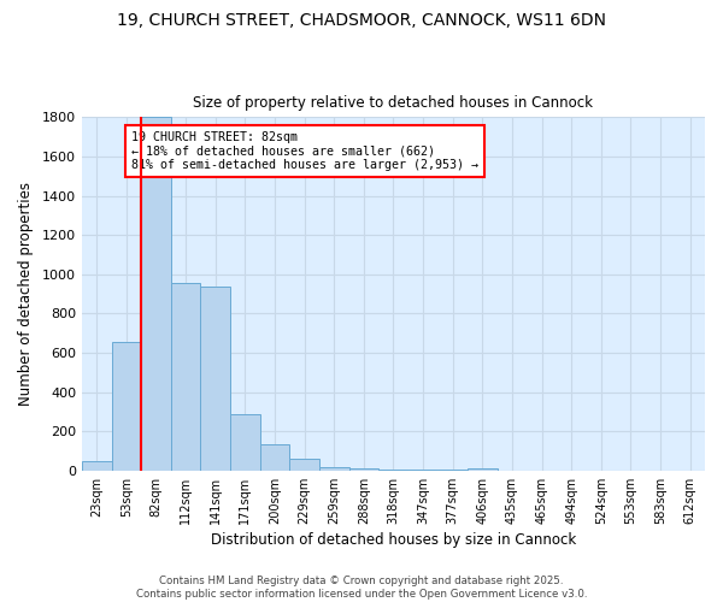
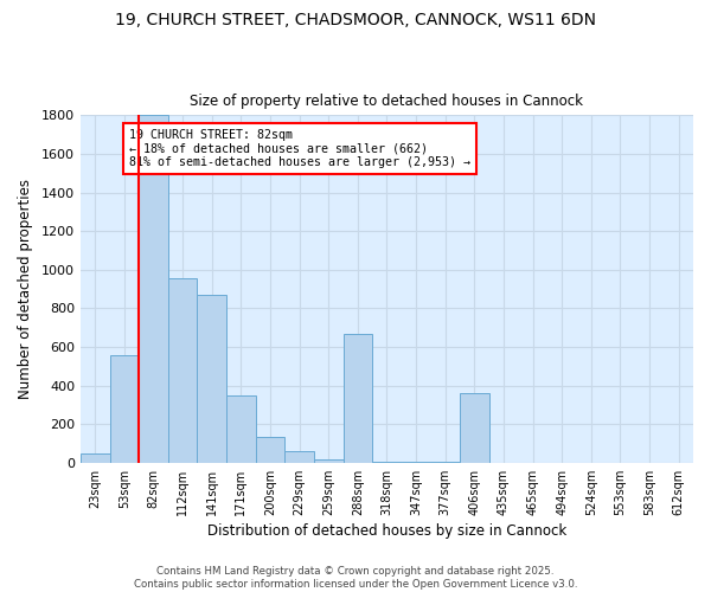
53sqm: 660 -> 560
141sqm: 940 -> 870
171sqm: 280 -> 350
288sqm: 10 -> 670
406sqm: 10 -> 360
